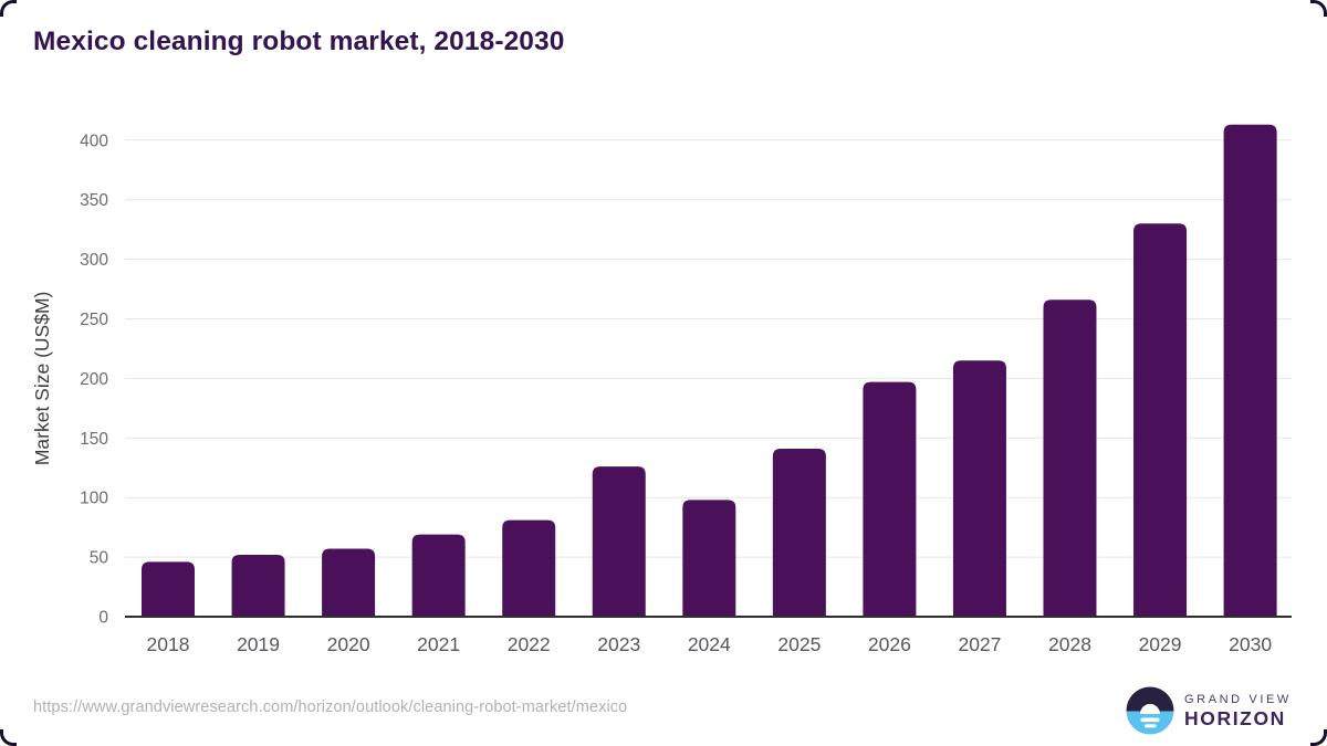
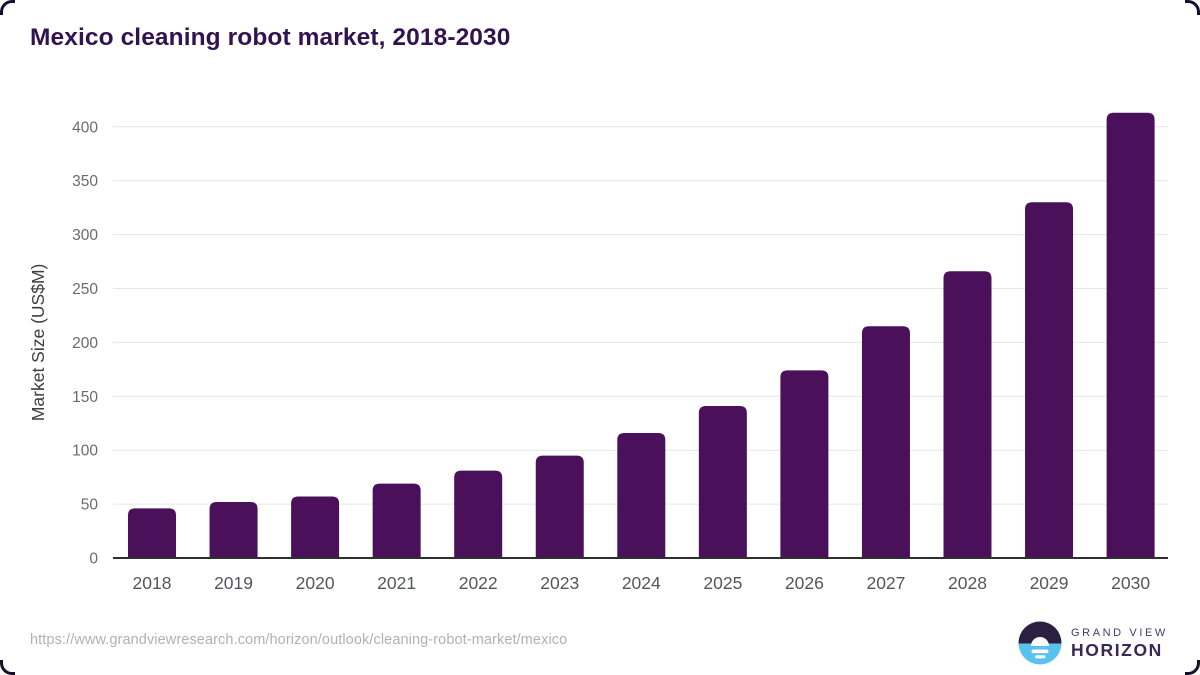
2023: 126 -> 95
2024: 98 -> 116
2026: 197 -> 174
